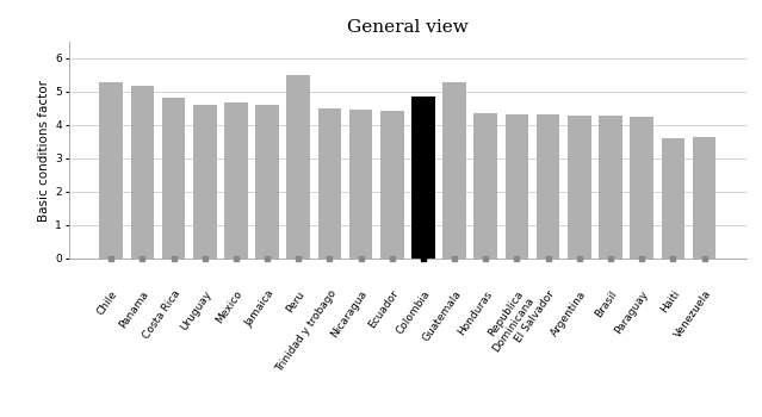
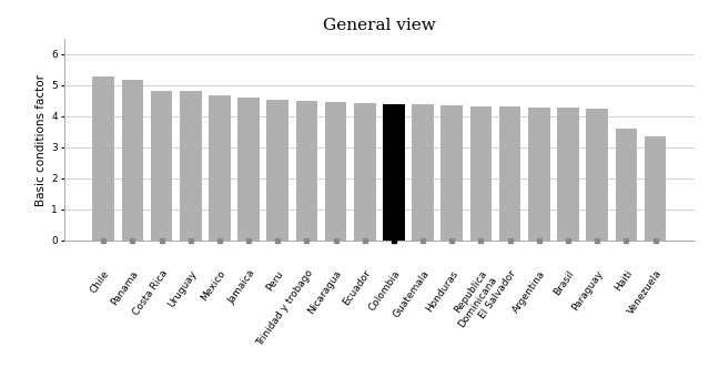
Uruguay: 4.60 -> 4.81
Peru: 5.50 -> 4.55
Colombia: 4.85 -> 4.41
Guatemala: 5.30 -> 4.38
Venezuela: 3.65 -> 3.35
